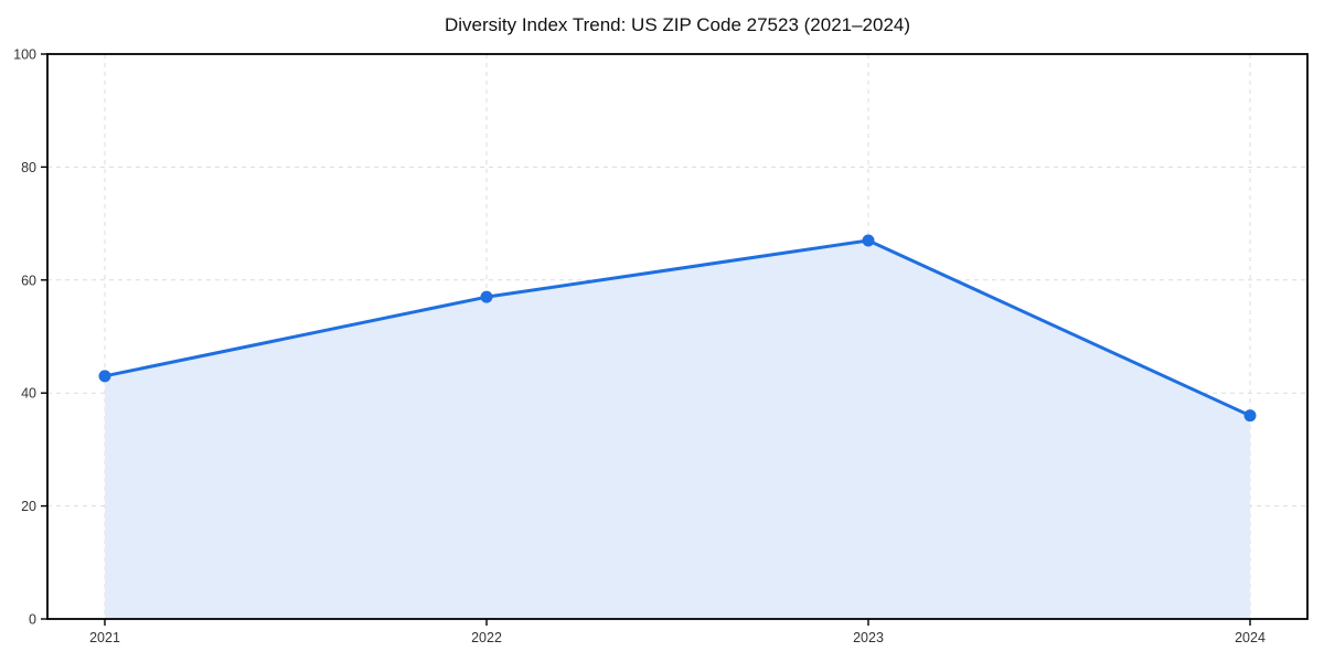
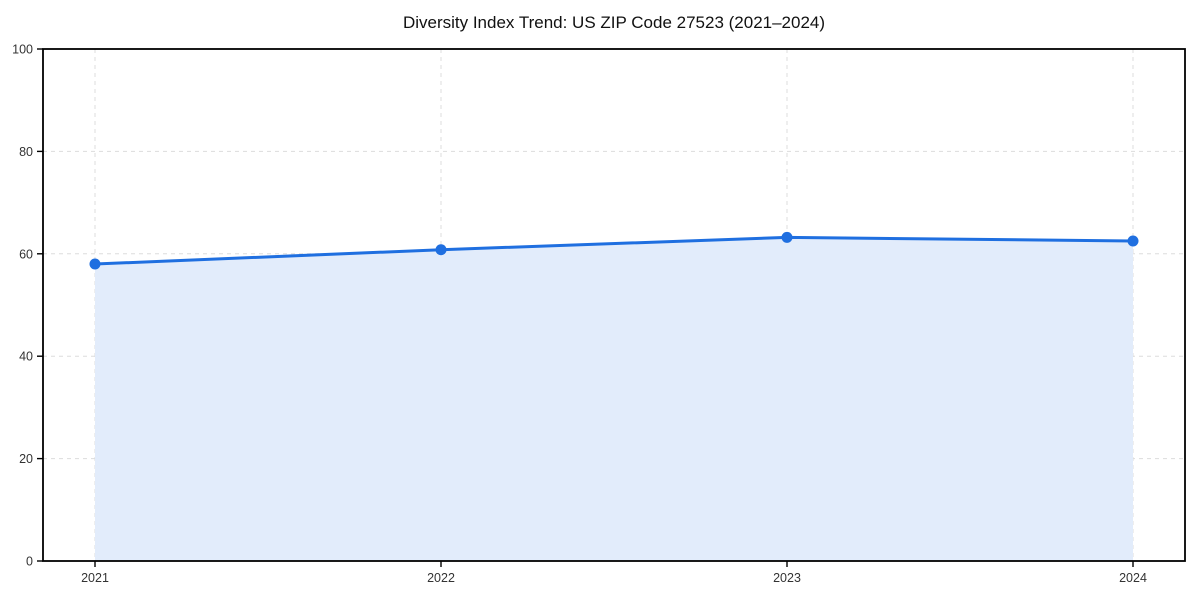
2021: 43 -> 58
2022: 57 -> 61
2023: 67 -> 63
2024: 36 -> 62
